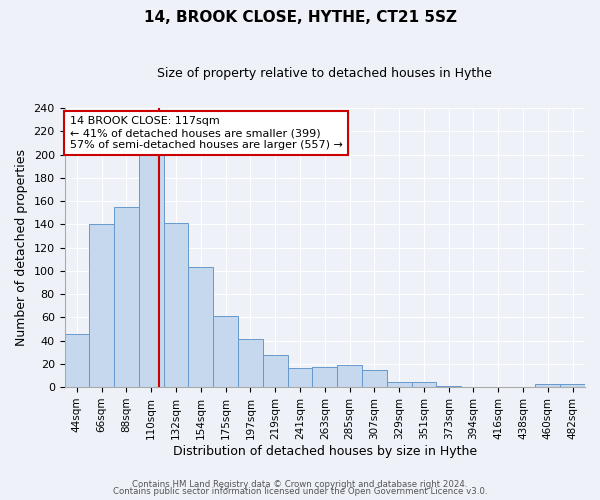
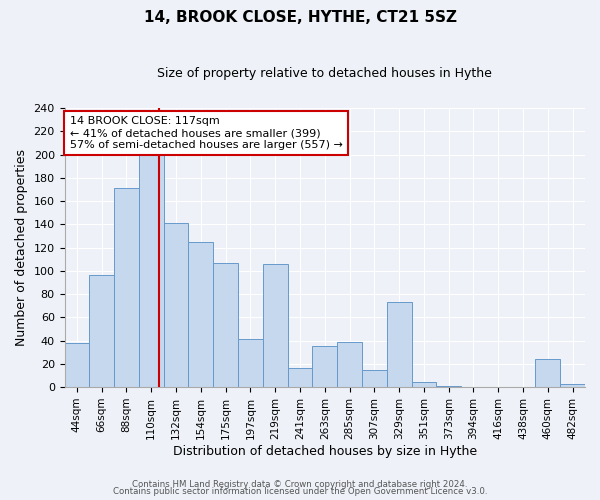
44sqm: 46 -> 38
66sqm: 140 -> 96
88sqm: 155 -> 171
154sqm: 103 -> 125
175sqm: 61 -> 107
219sqm: 28 -> 106
263sqm: 17 -> 35
285sqm: 19 -> 39
329sqm: 4 -> 73
460sqm: 3 -> 24
